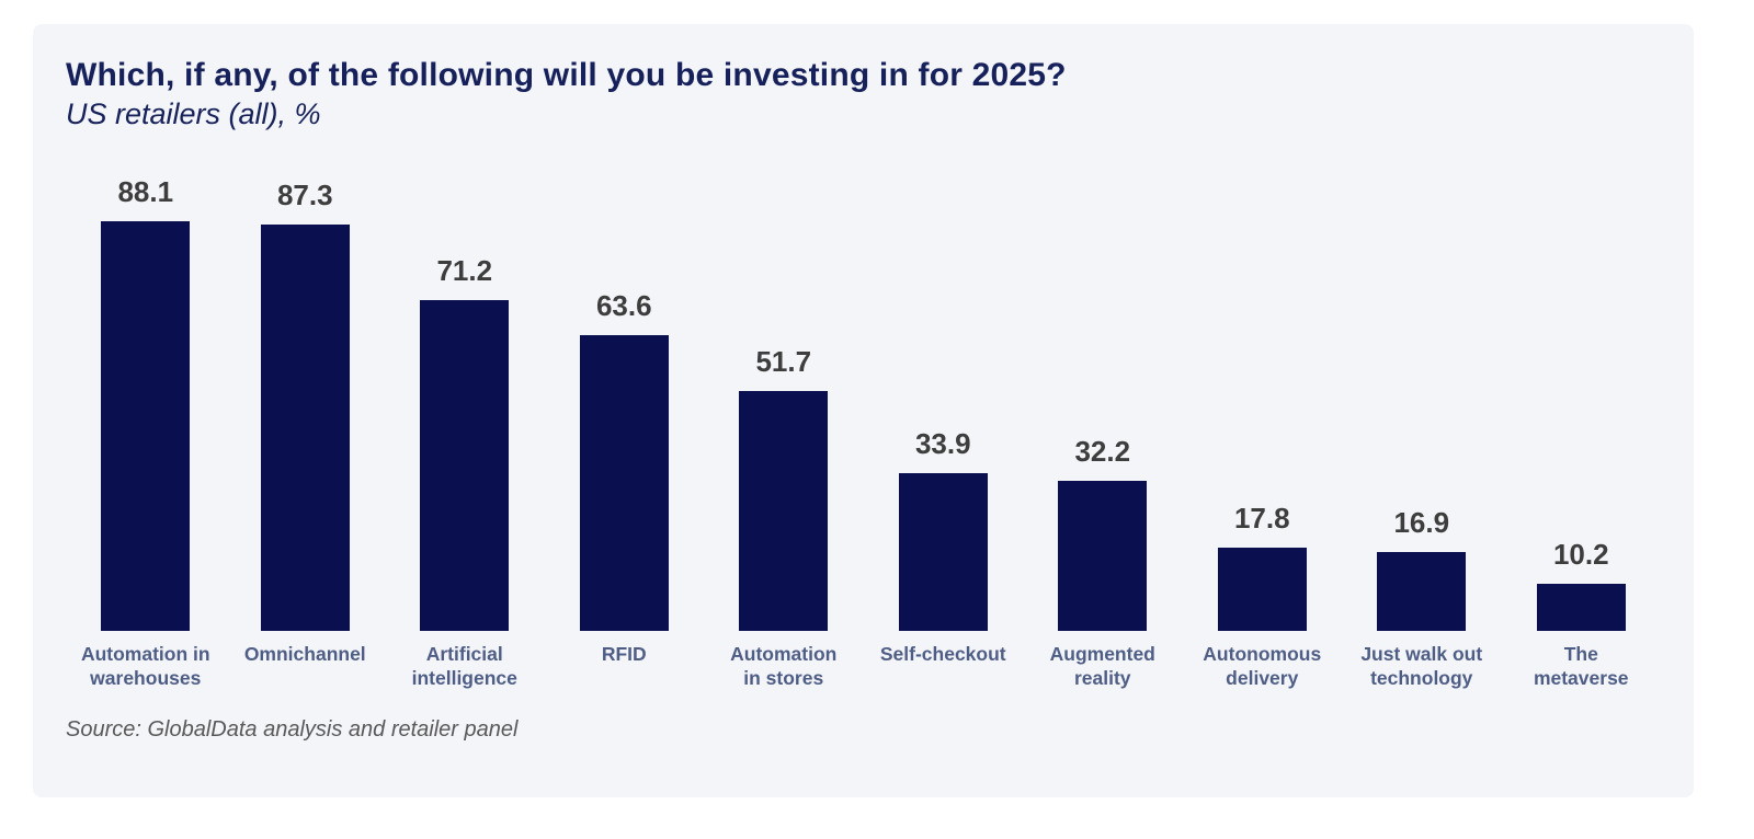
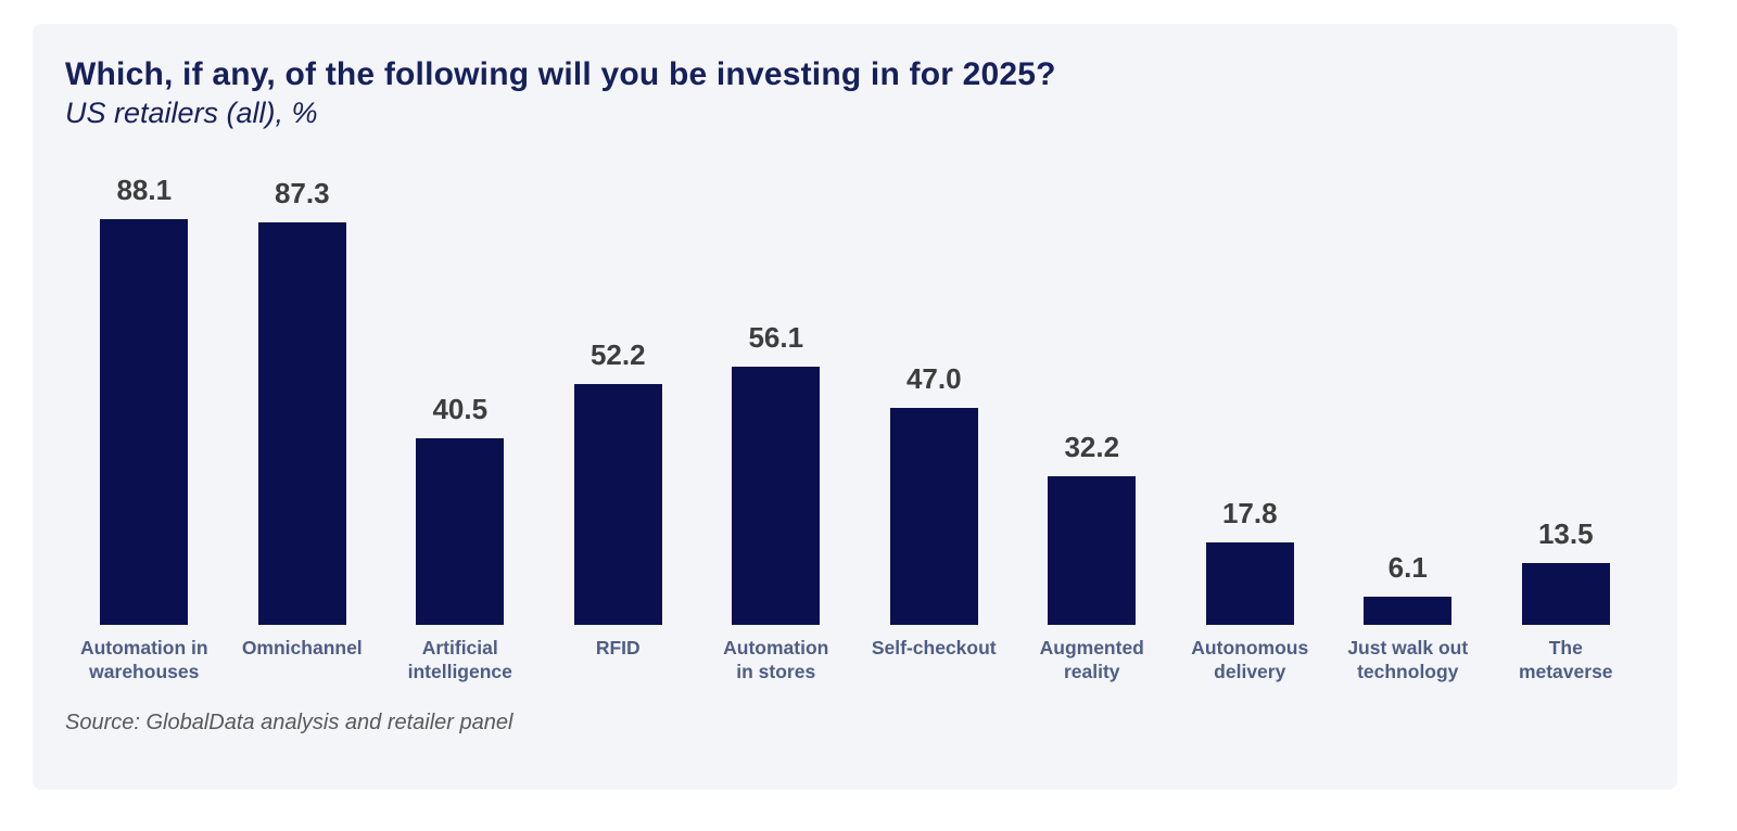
Artificial intelligence: 71.2 -> 40.5
RFID: 63.6 -> 52.2
Automation in stores: 51.7 -> 56.1
Self-checkout: 33.9 -> 47.0
Just walk out technology: 16.9 -> 6.1
The metaverse: 10.2 -> 13.5
